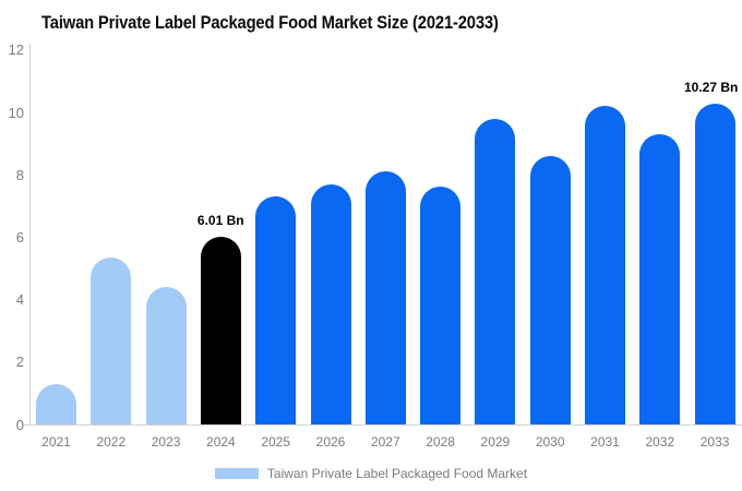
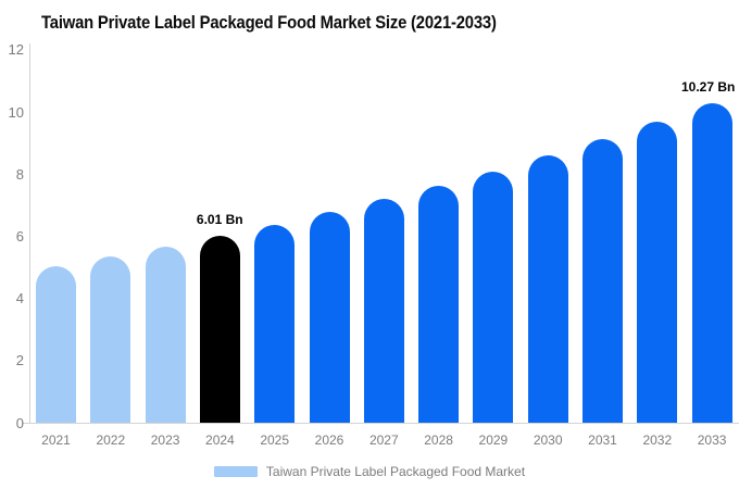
2021: 1.3 -> 5.0
2023: 4.4 -> 5.7
2025: 7.3 -> 6.4
2026: 7.7 -> 6.8
2027: 8.1 -> 7.2
2029: 9.8 -> 8.1
2031: 10.2 -> 9.1
2032: 9.3 -> 9.7
